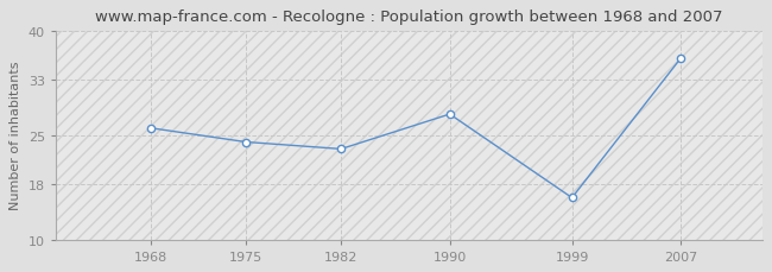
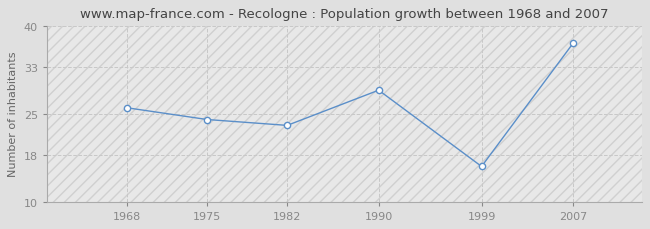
1990: 28 -> 29
2007: 36 -> 37
